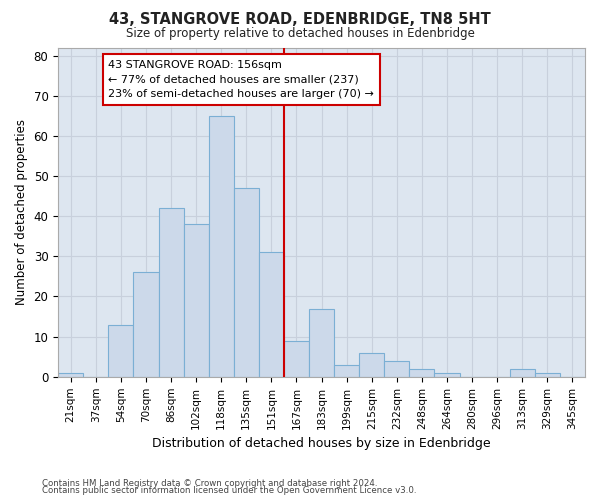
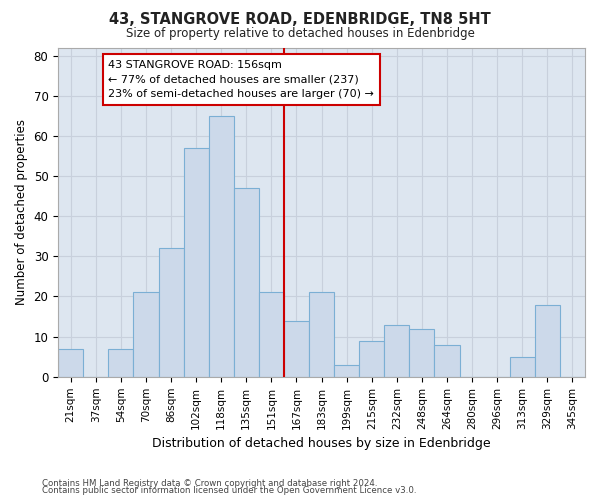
21sqm: 1 -> 7
54sqm: 13 -> 7
70sqm: 26 -> 21
86sqm: 42 -> 32
102sqm: 38 -> 57
151sqm: 31 -> 21
167sqm: 9 -> 14
183sqm: 17 -> 21
215sqm: 6 -> 9
232sqm: 4 -> 13
248sqm: 2 -> 12
264sqm: 1 -> 8
313sqm: 2 -> 5
329sqm: 1 -> 18
